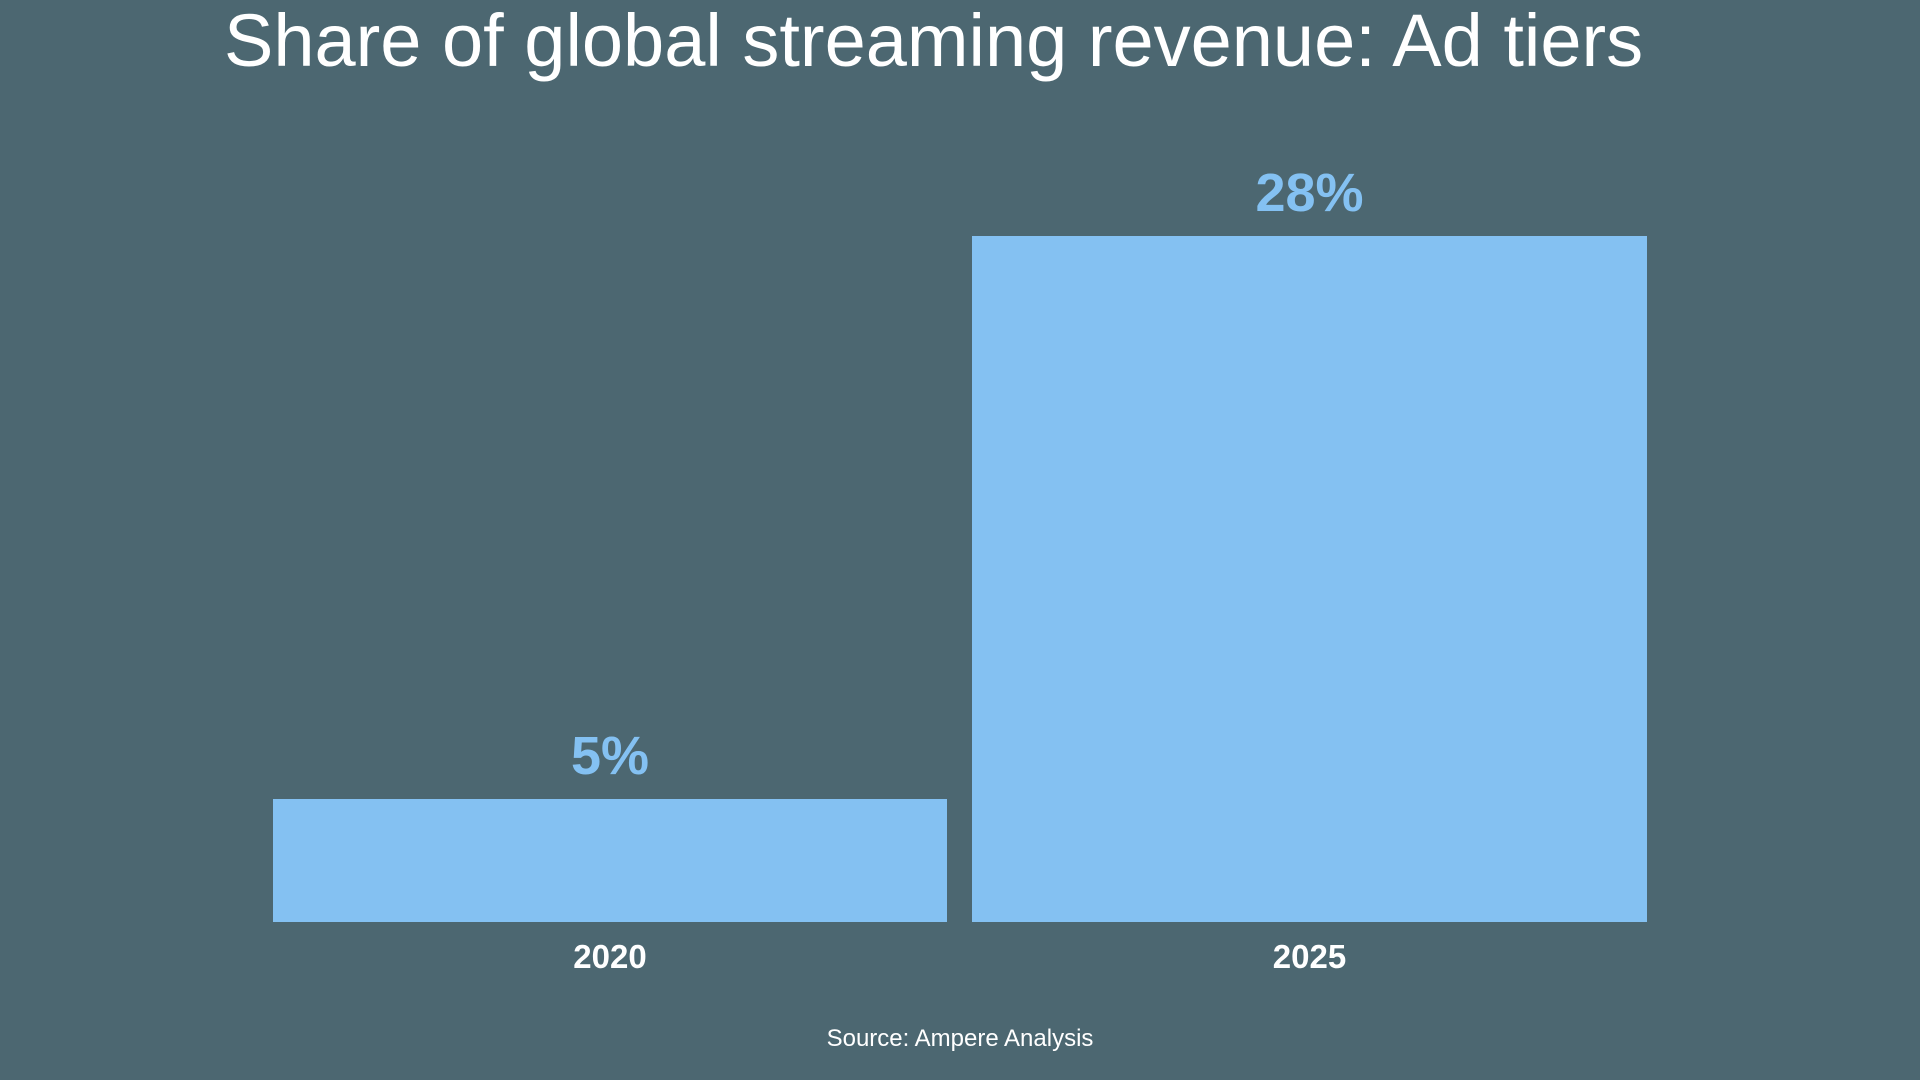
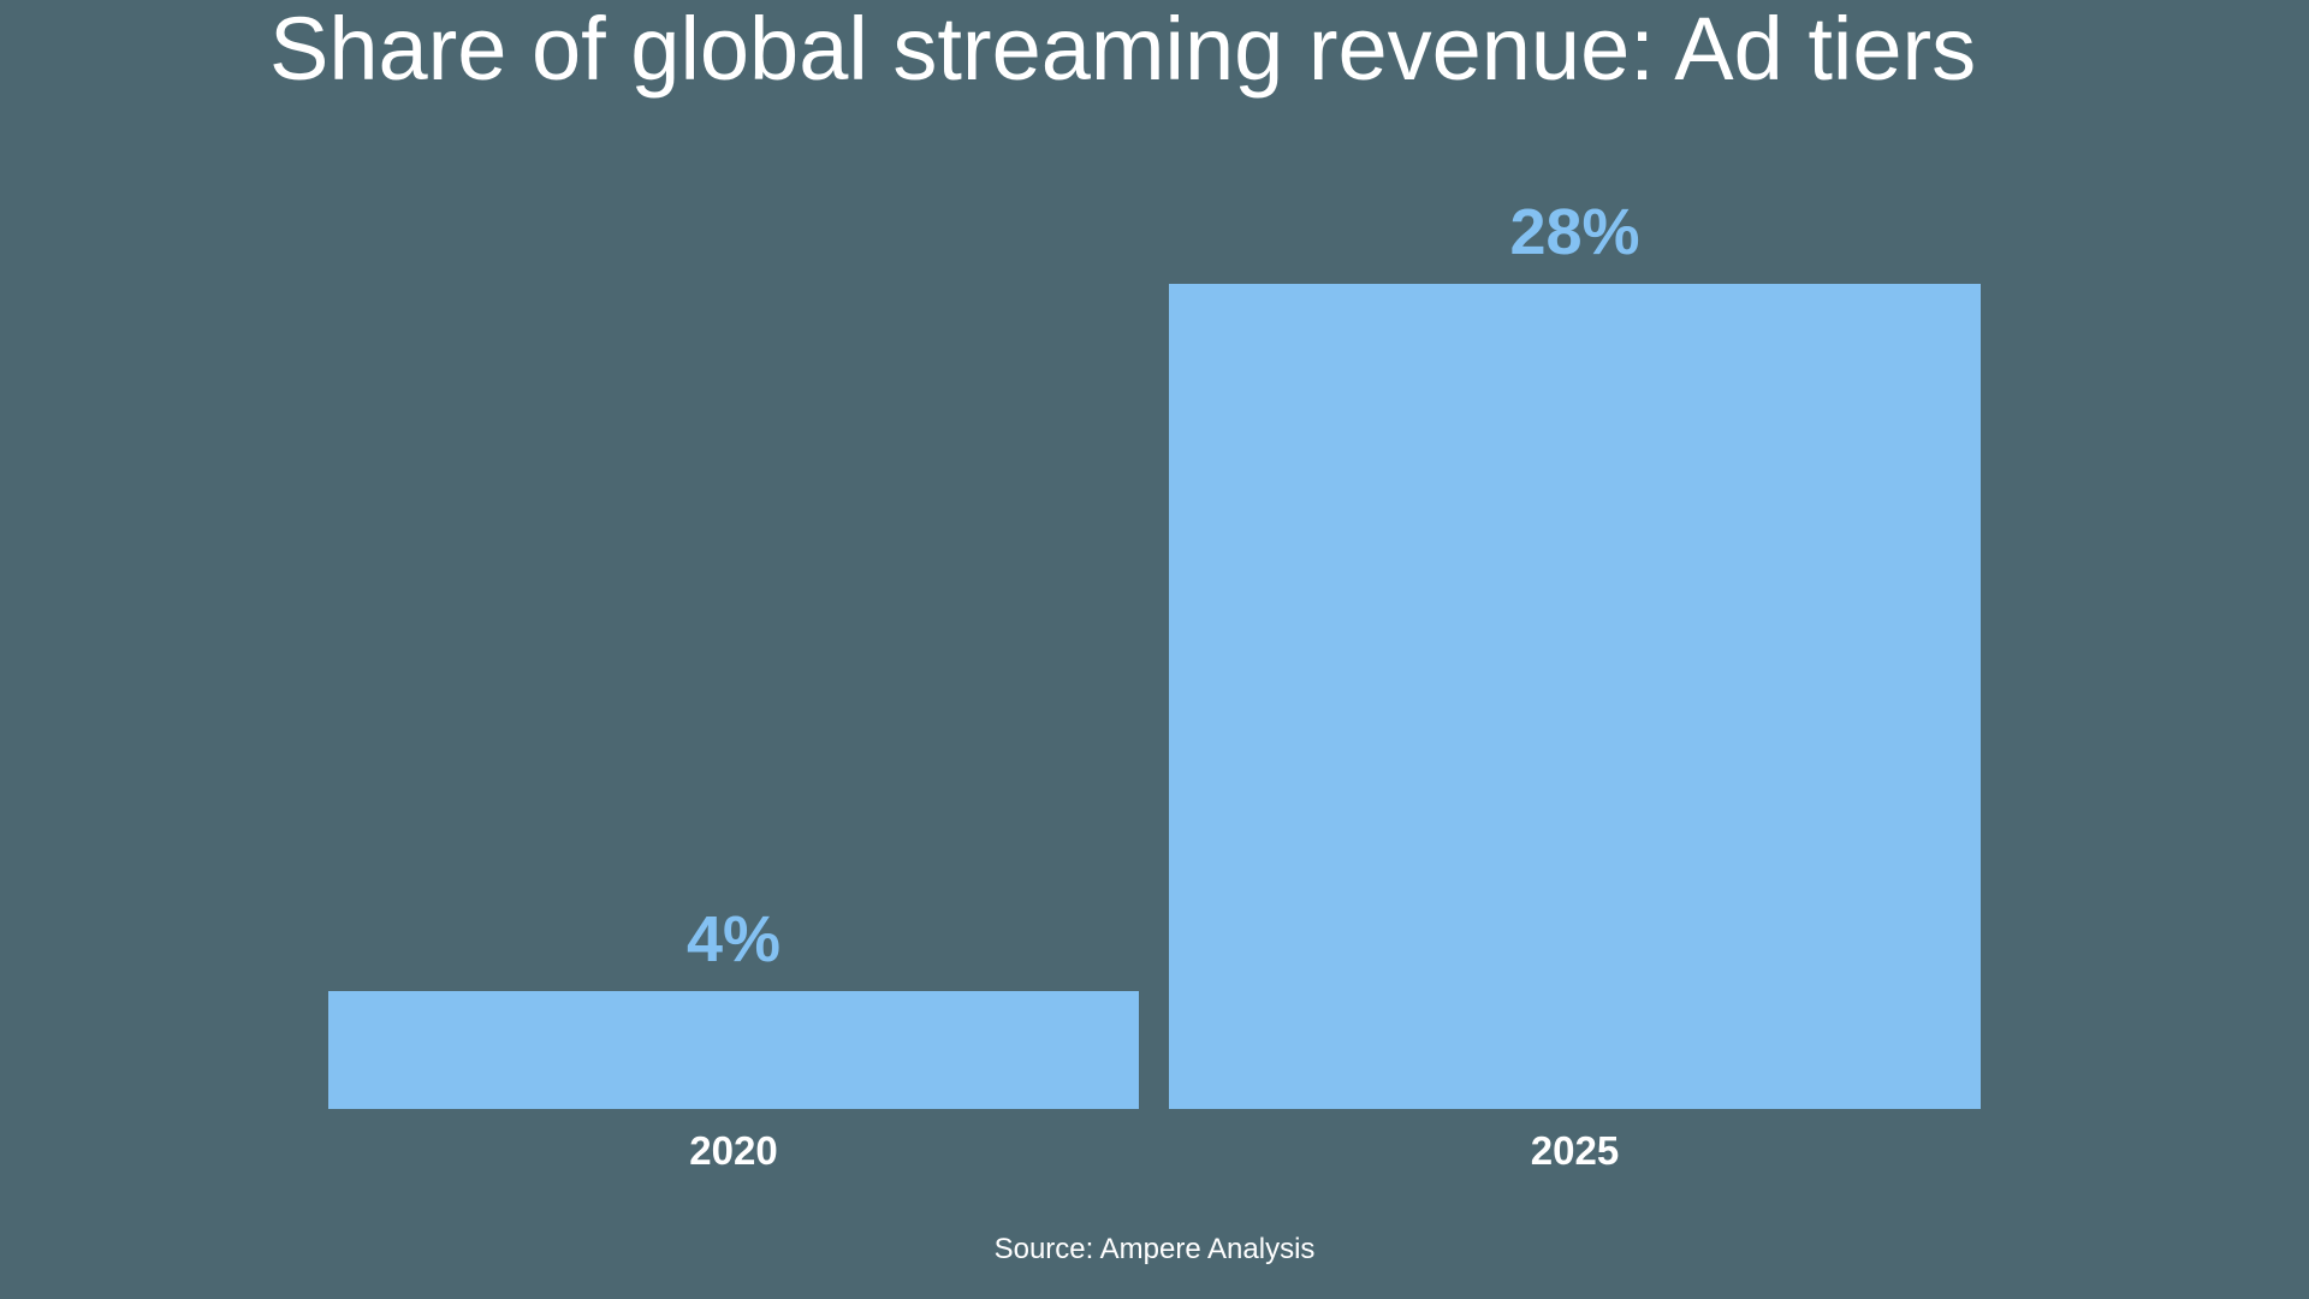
2020: 5% -> 4%
